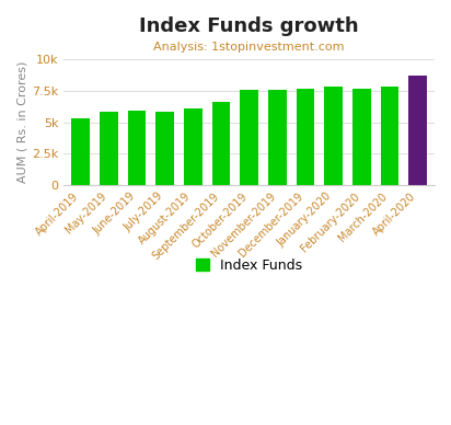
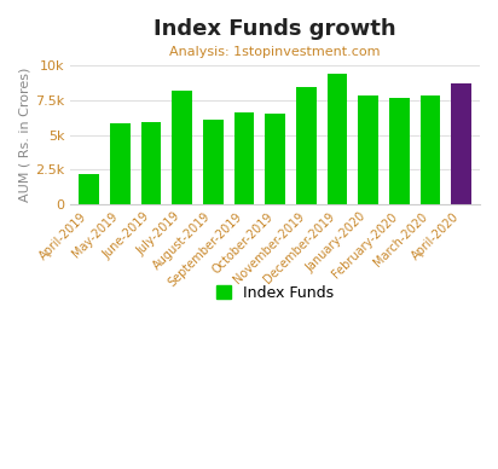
April-2019: 5.3k -> 2.2k
July-2019: 5.8k -> 8.2k
October-2019: 7.6k -> 6.5k
November-2019: 7.6k -> 8.4k
December-2019: 7.7k -> 9.4k
